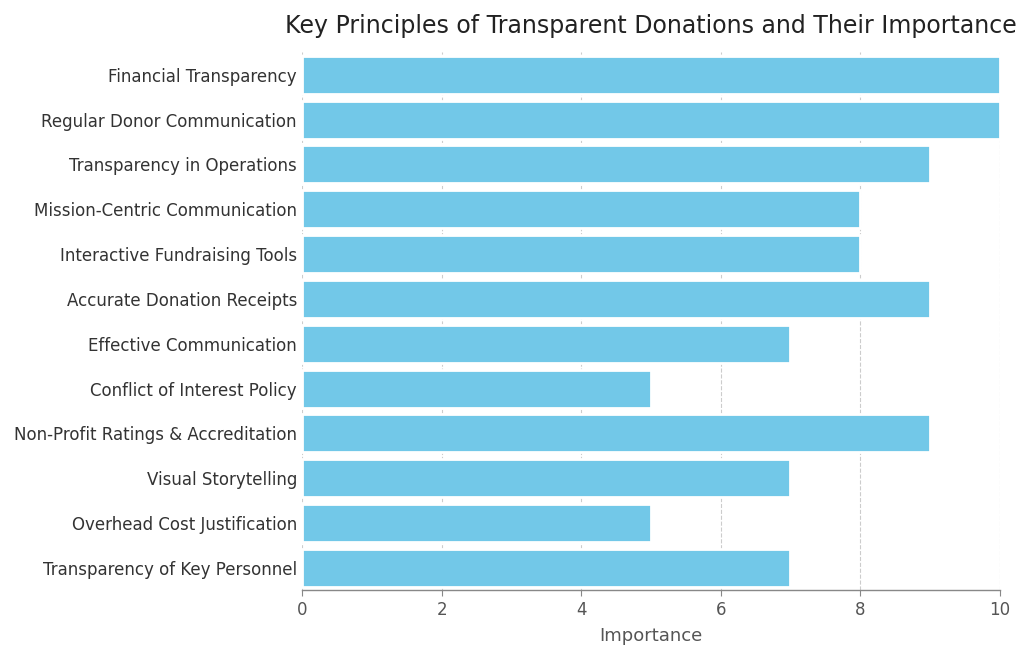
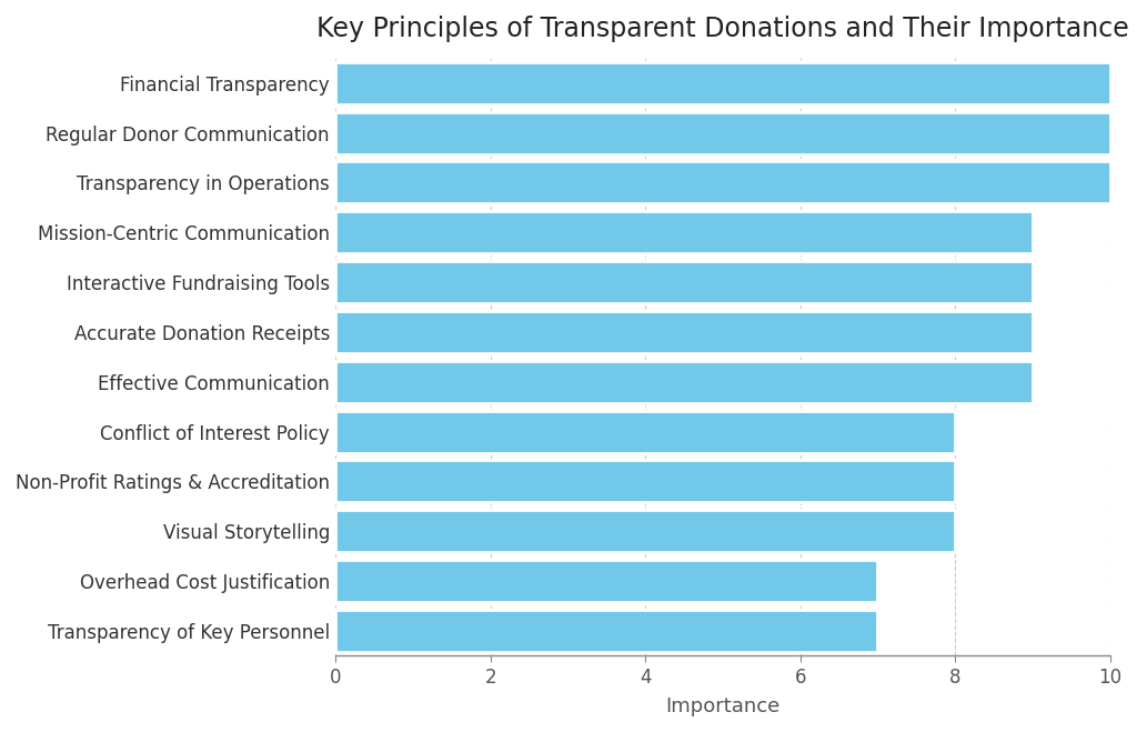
Transparency in Operations: 9 -> 10
Mission-Centric Communication: 8 -> 9
Interactive Fundraising Tools: 8 -> 9
Effective Communication: 7 -> 9
Conflict of Interest Policy: 5 -> 8
Non-Profit Ratings & Accreditation: 9 -> 8
Visual Storytelling: 7 -> 8
Overhead Cost Justification: 5 -> 7
